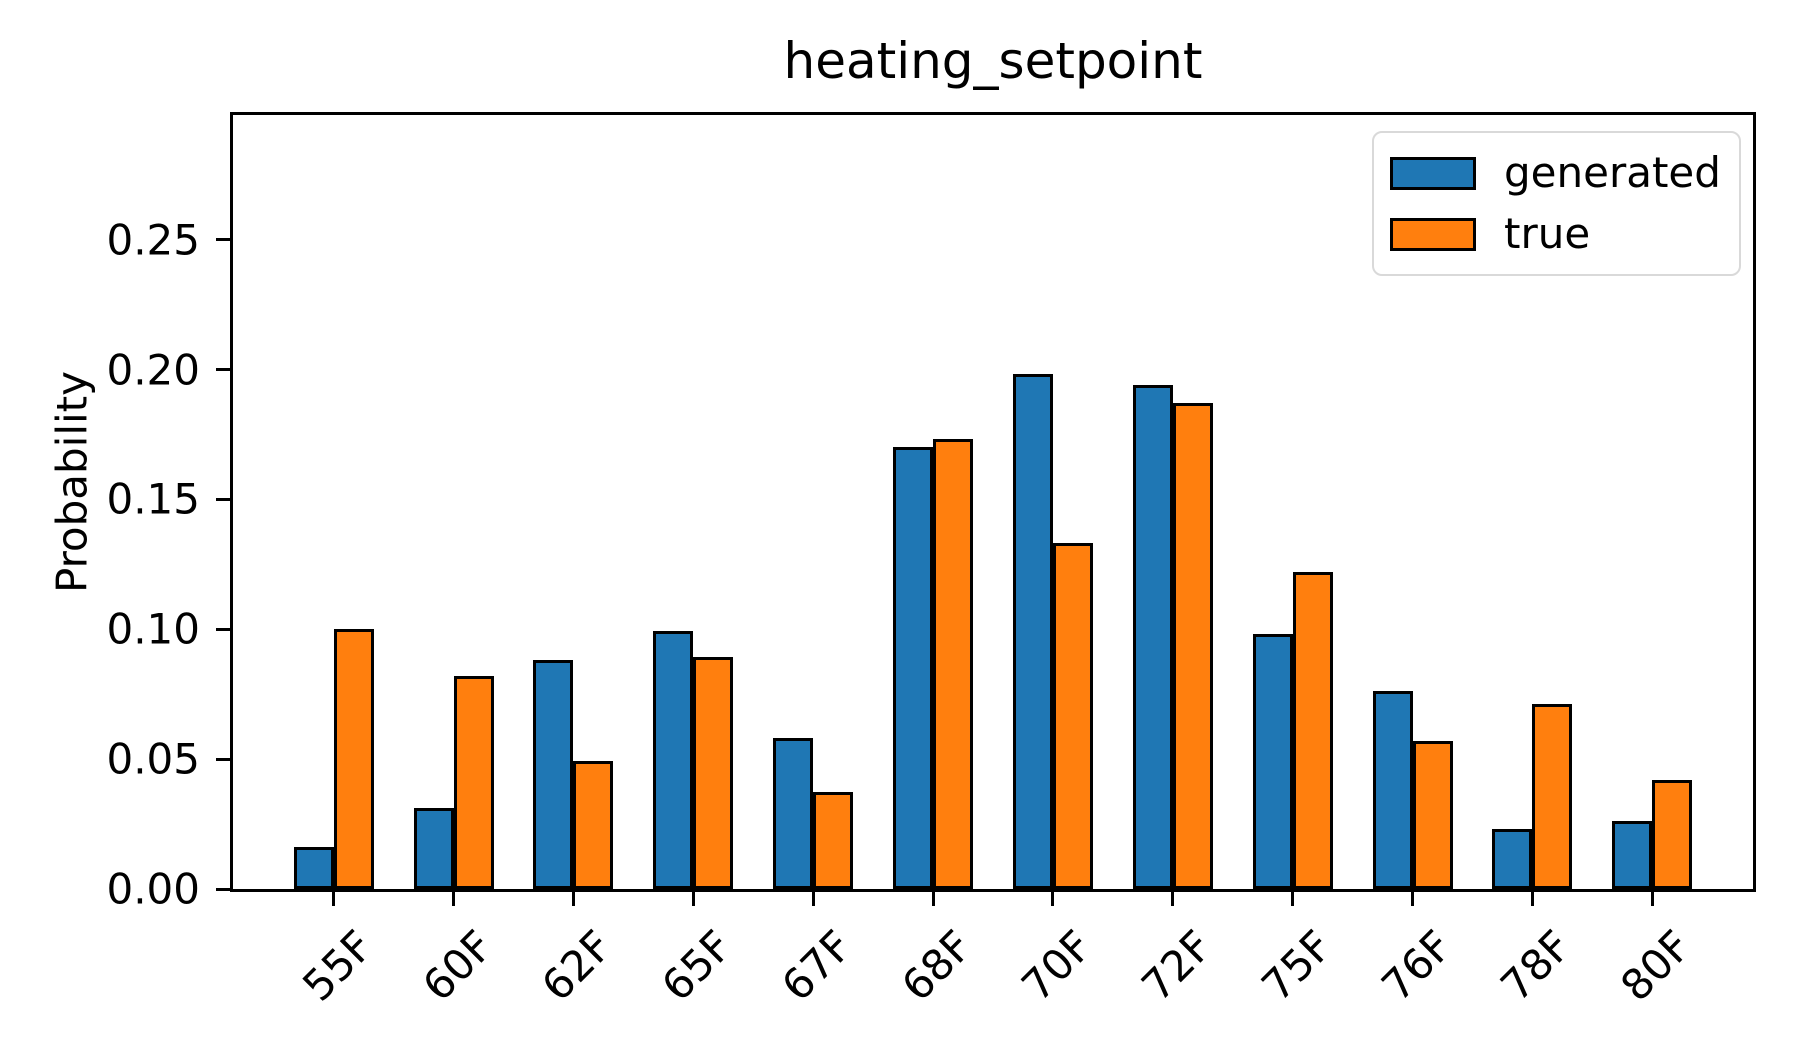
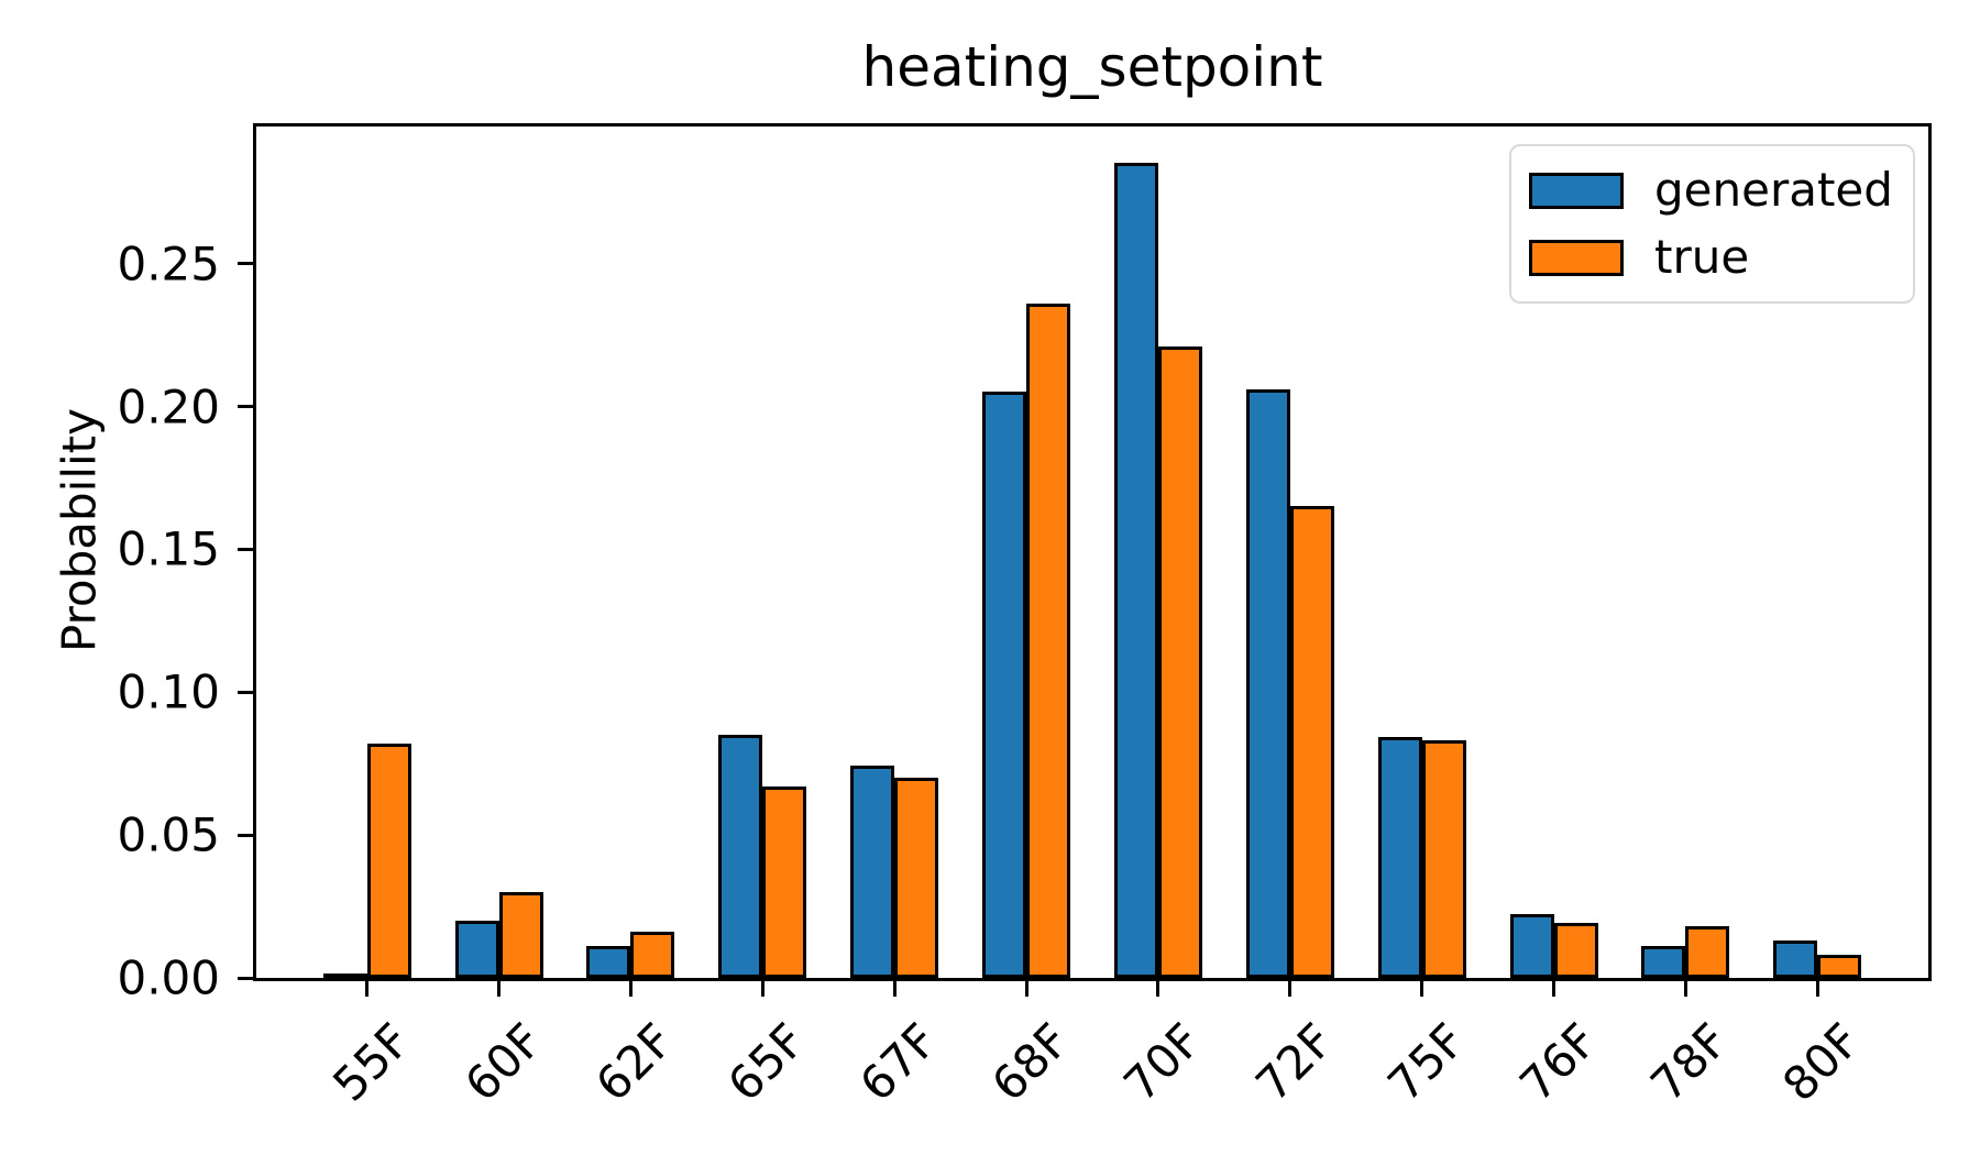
generated/55F: 0.015 -> 0.001
true/55F: 0.099 -> 0.081
generated/60F: 0.030 -> 0.019
true/60F: 0.081 -> 0.029
generated/62F: 0.087 -> 0.010
true/62F: 0.048 -> 0.015
generated/65F: 0.098 -> 0.084
true/65F: 0.088 -> 0.066
generated/67F: 0.057 -> 0.073
true/67F: 0.036 -> 0.069
generated/68F: 0.169 -> 0.204
true/68F: 0.172 -> 0.235
generated/70F: 0.197 -> 0.284
true/70F: 0.132 -> 0.220
generated/72F: 0.193 -> 0.205
true/72F: 0.186 -> 0.164
generated/75F: 0.097 -> 0.083
true/75F: 0.121 -> 0.082
generated/76F: 0.075 -> 0.021
true/76F: 0.056 -> 0.018
generated/78F: 0.022 -> 0.010
true/78F: 0.070 -> 0.017
generated/80F: 0.025 -> 0.012
true/80F: 0.041 -> 0.007
